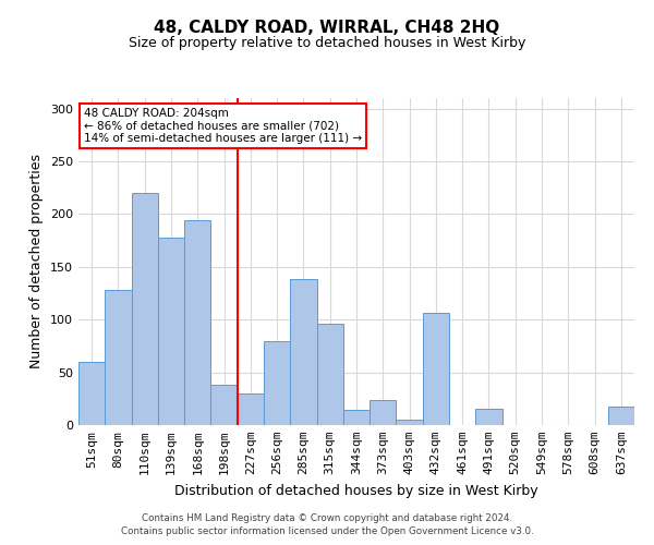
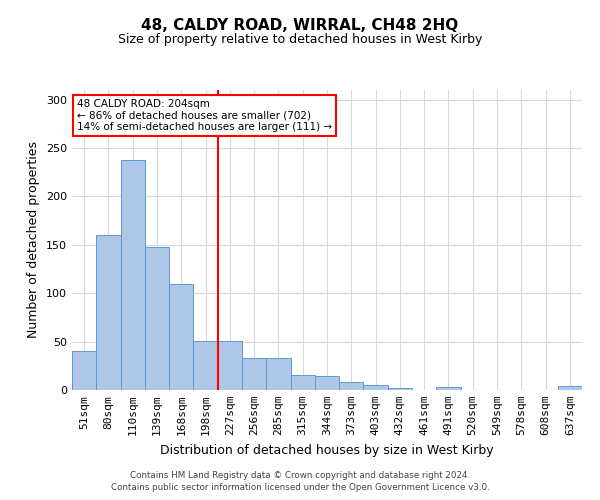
51sqm: 60 -> 40
80sqm: 128 -> 160
110sqm: 220 -> 238
139sqm: 178 -> 148
168sqm: 194 -> 110
198sqm: 38 -> 51
227sqm: 30 -> 51
256sqm: 80 -> 33
285sqm: 138 -> 33
315sqm: 96 -> 15
373sqm: 24 -> 8
432sqm: 106 -> 2
491sqm: 16 -> 3
637sqm: 18 -> 4
